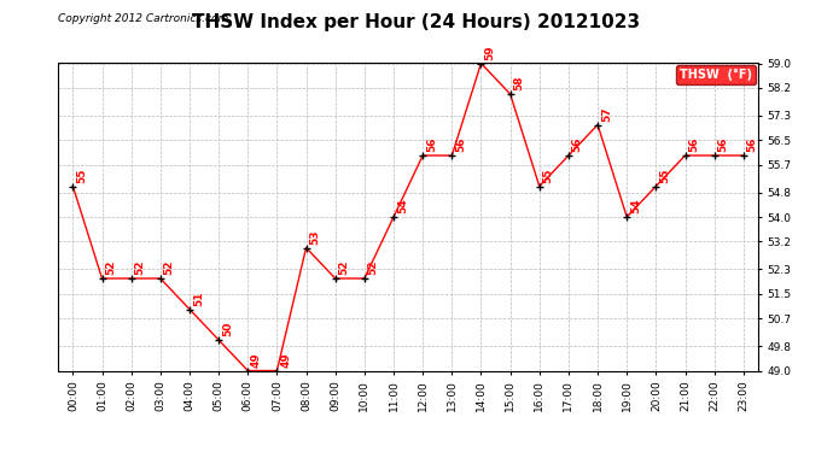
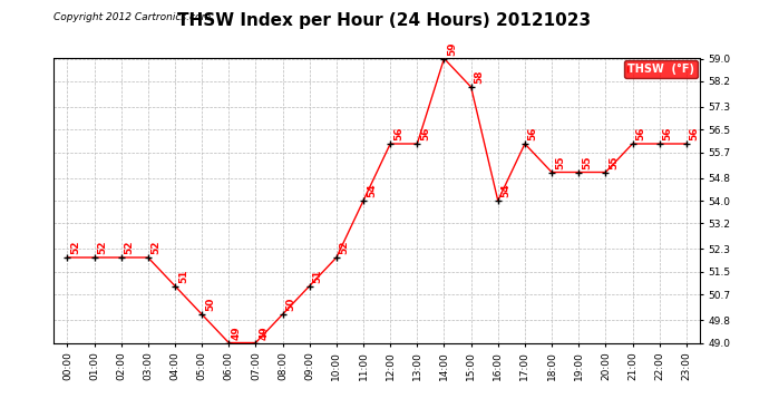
00:00: 55 -> 52
08:00: 53 -> 50
09:00: 52 -> 51
16:00: 55 -> 54
18:00: 57 -> 55
19:00: 54 -> 55
